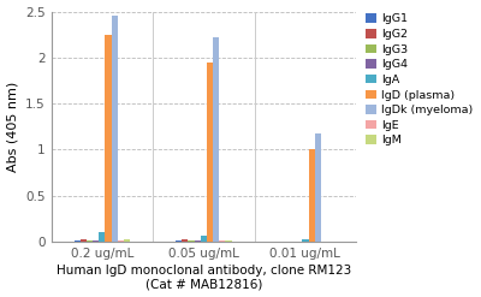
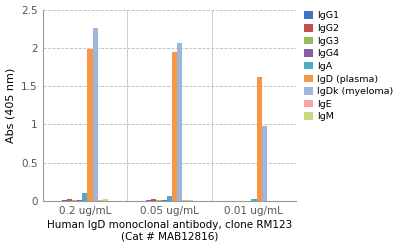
IgD (plasma)/0.2 ug/mL: 2.25 -> 1.98
IgDk (myeloma)/0.2 ug/mL: 2.46 -> 2.26
IgDk (myeloma)/0.05 ug/mL: 2.22 -> 2.06
IgD (plasma)/0.01 ug/mL: 1.00 -> 1.62
IgDk (myeloma)/0.01 ug/mL: 1.17 -> 0.98
